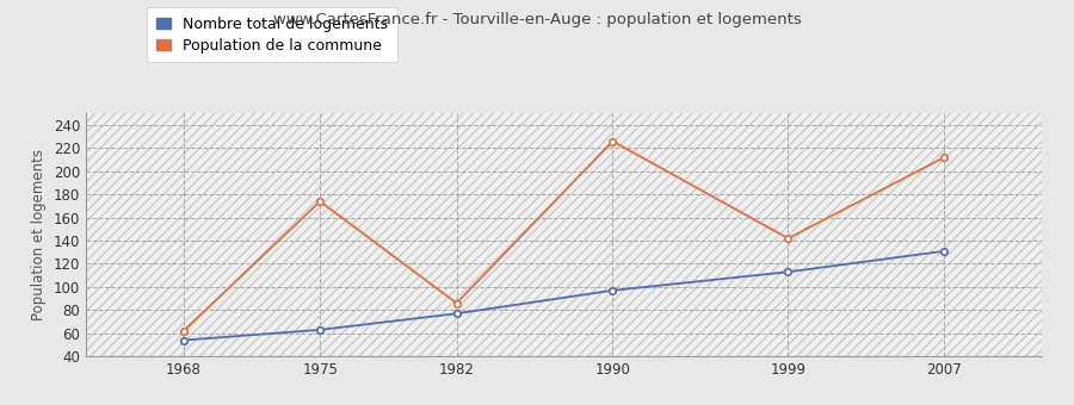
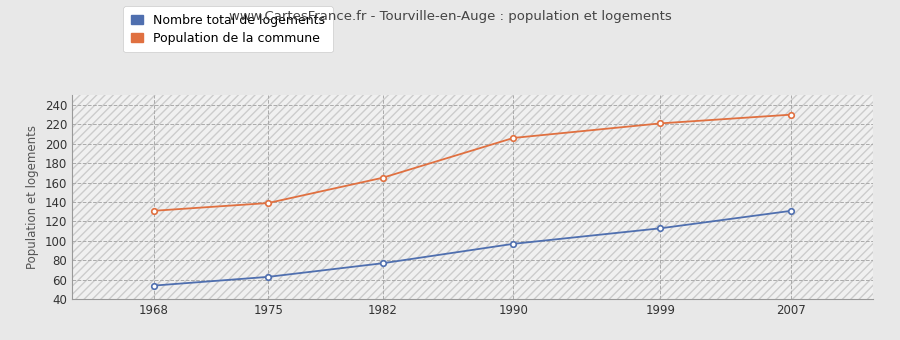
Population de la commune/1968: 62 -> 131
Population de la commune/1975: 174 -> 139
Population de la commune/1982: 86 -> 165
Population de la commune/1990: 226 -> 206
Population de la commune/1999: 142 -> 221
Population de la commune/2007: 212 -> 230
